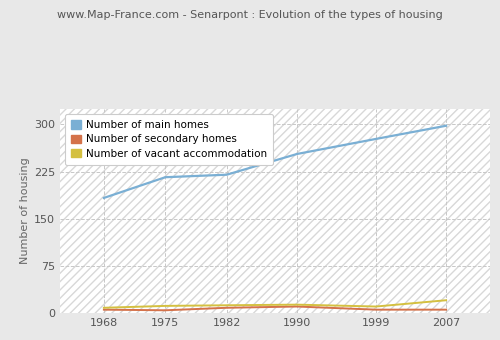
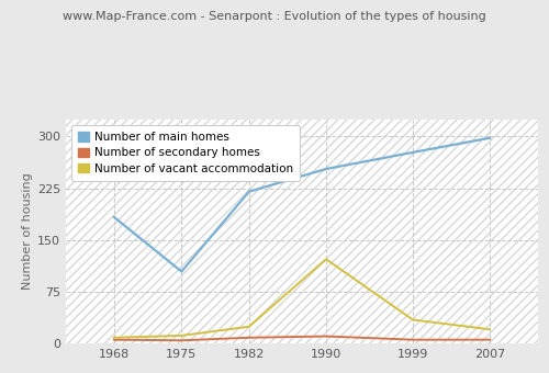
Number of main homes/1975: 216 -> 104
Number of vacant accommodation/1982: 12 -> 24
Number of vacant accommodation/1990: 13 -> 122
Number of vacant accommodation/1999: 10 -> 34
